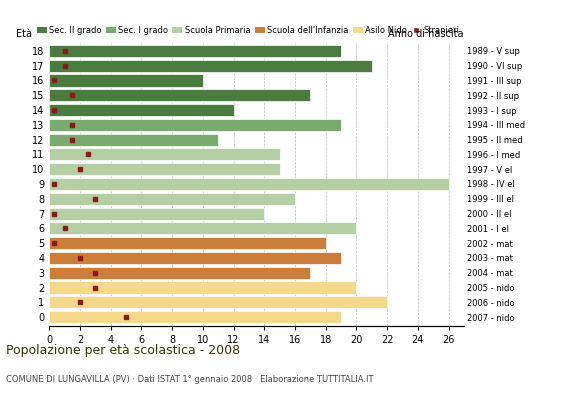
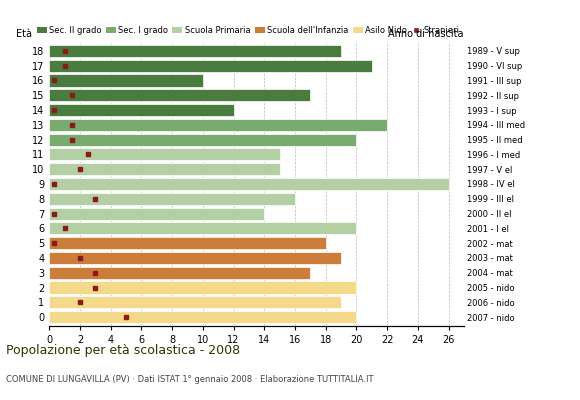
13: 19 -> 22
12: 11 -> 20
1: 22 -> 19
0: 19 -> 20
